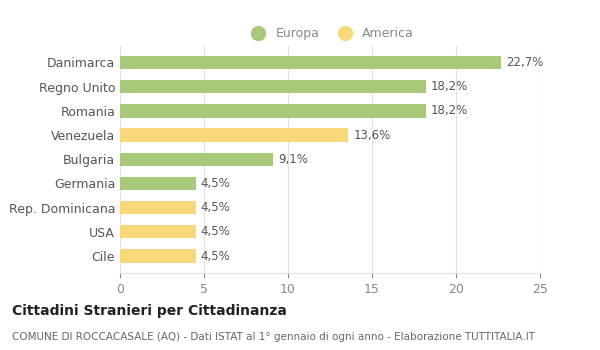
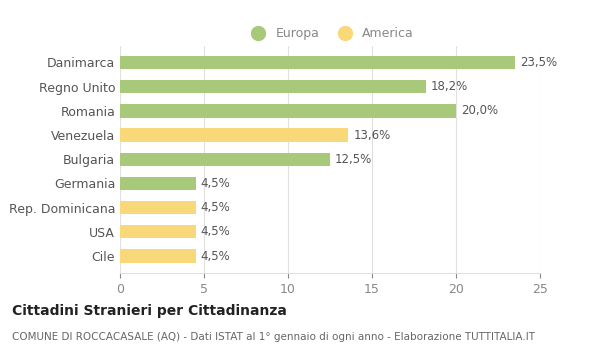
Danimarca: 22,7% -> 23,5%
Romania: 18,2% -> 20,0%
Bulgaria: 9,1% -> 12,5%
